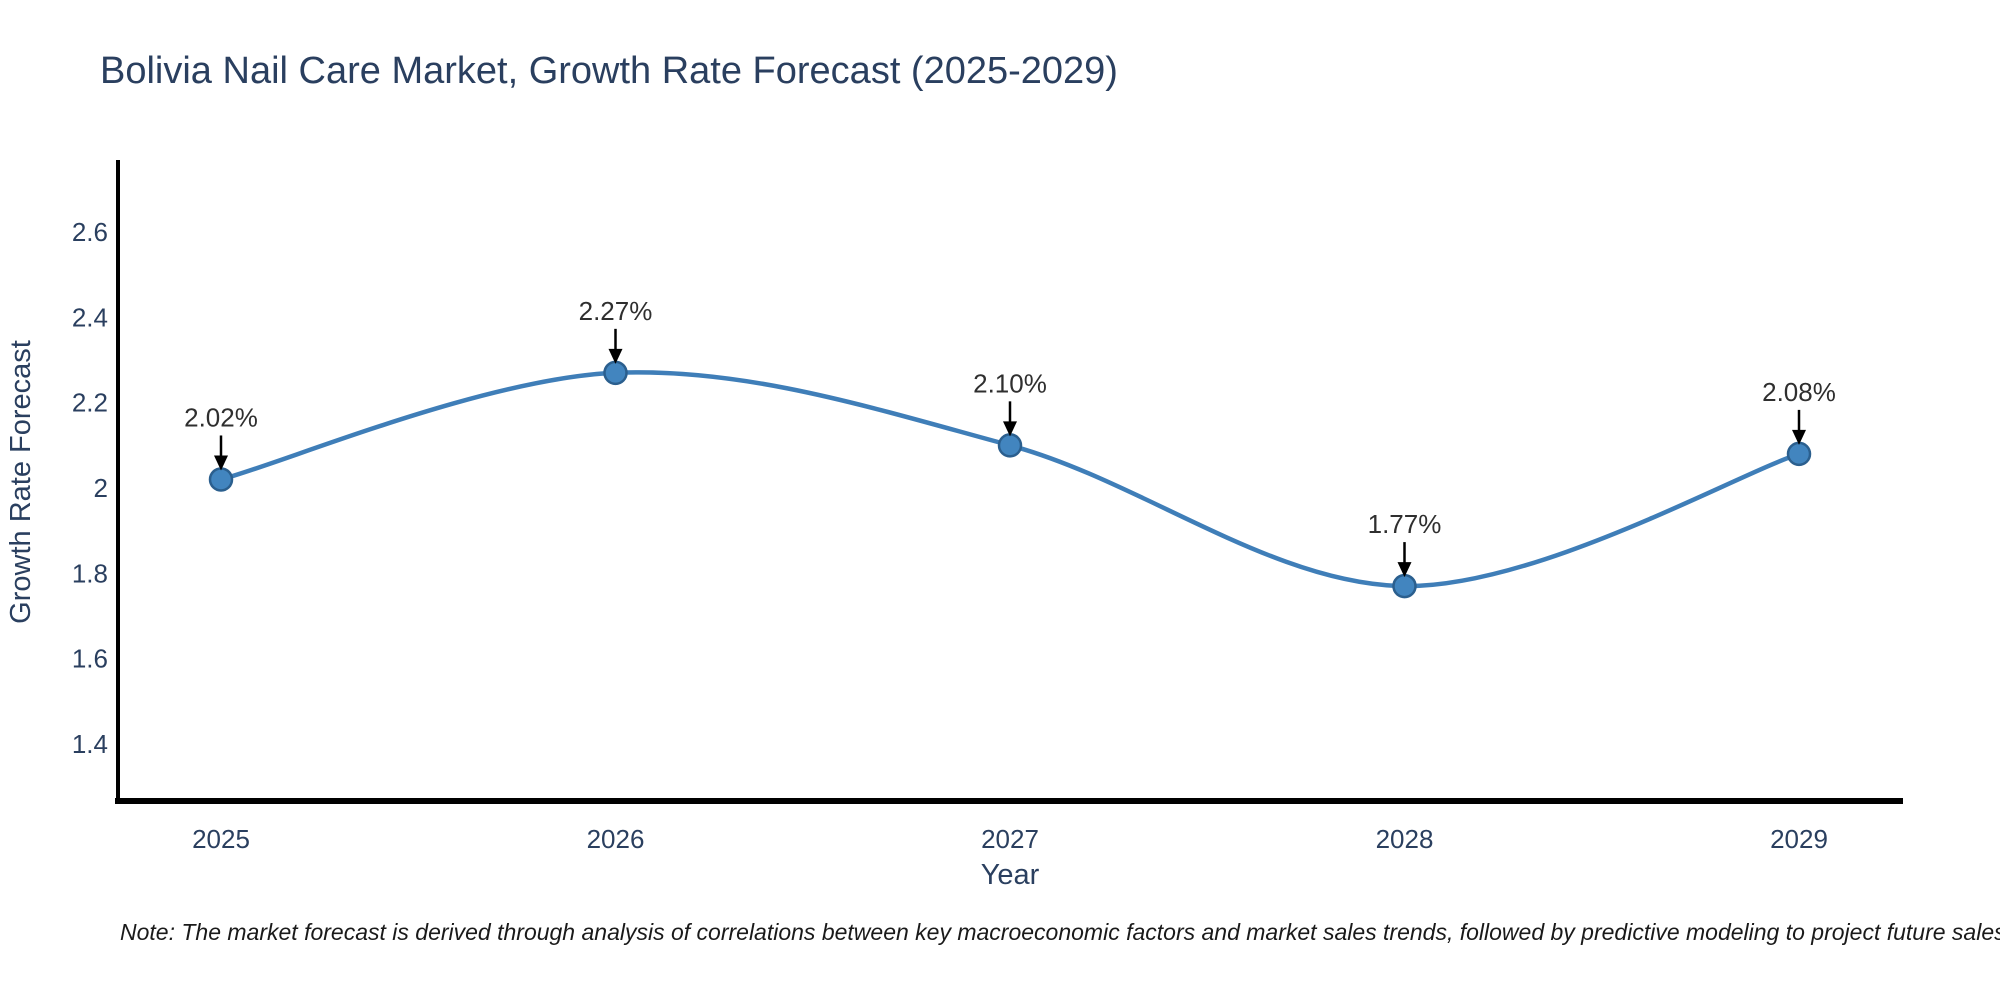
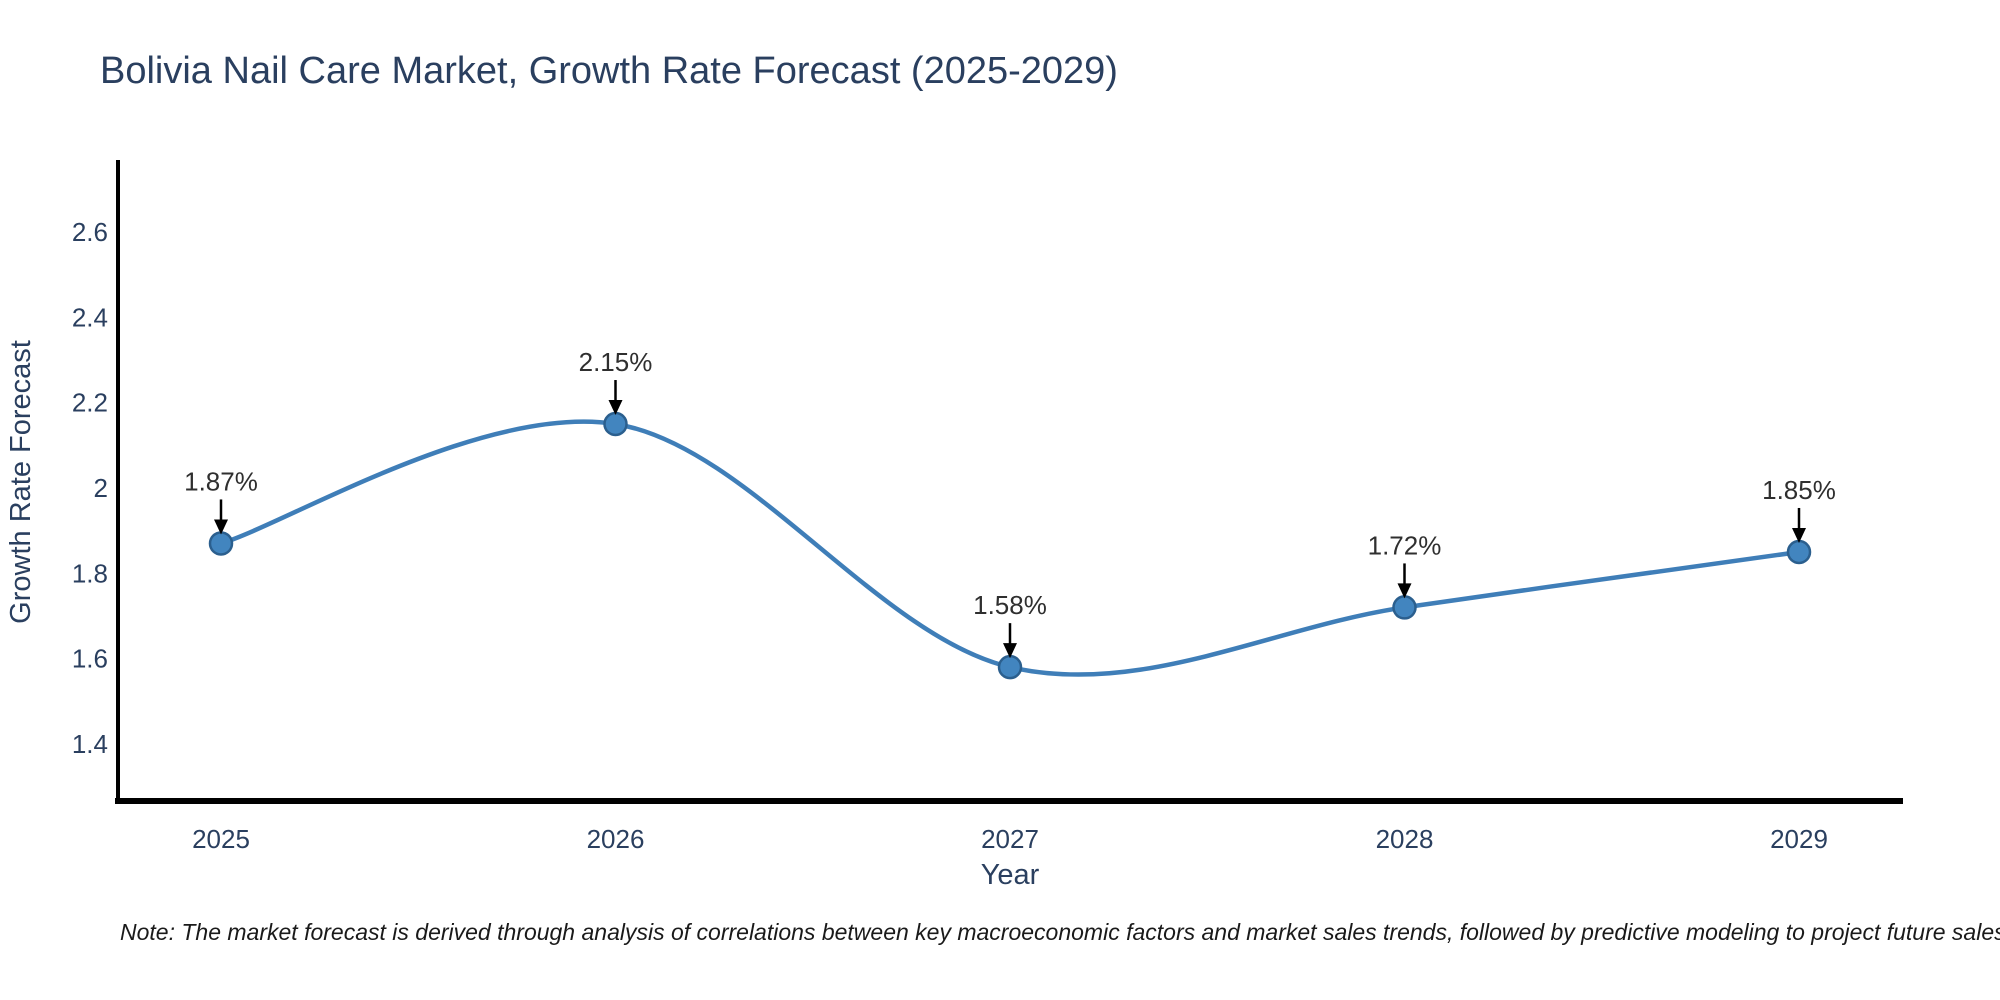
2025: 2.02% -> 1.87%
2026: 2.27% -> 2.15%
2027: 2.10% -> 1.58%
2028: 1.77% -> 1.72%
2029: 2.08% -> 1.85%
